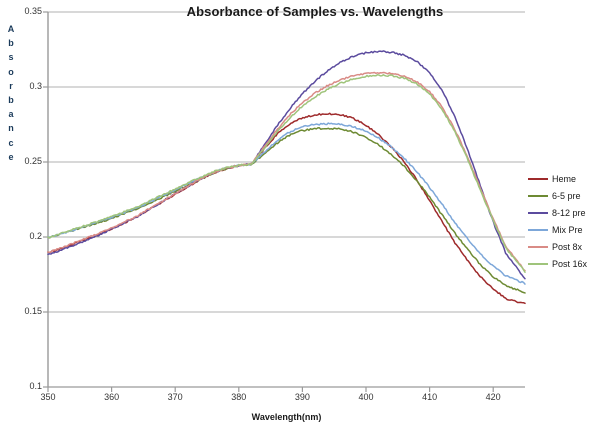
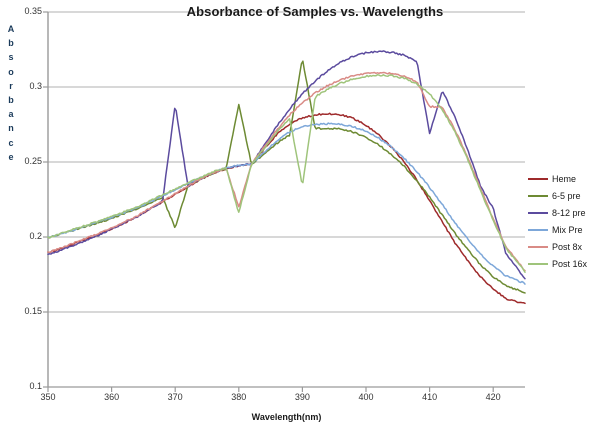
6-5 pre/370: 0.231 -> 0.206
8-12 pre/370: 0.229 -> 0.288
6-5 pre/380: 0.247 -> 0.288
Post 8x/380: 0.248 -> 0.220
Post 16x/380: 0.248 -> 0.216
6-5 pre/390: 0.271 -> 0.319
Post 16x/390: 0.287 -> 0.234
8-12 pre/410: 0.309 -> 0.269
Post 8x/410: 0.297 -> 0.287
8-12 pre/420: 0.210 -> 0.219
